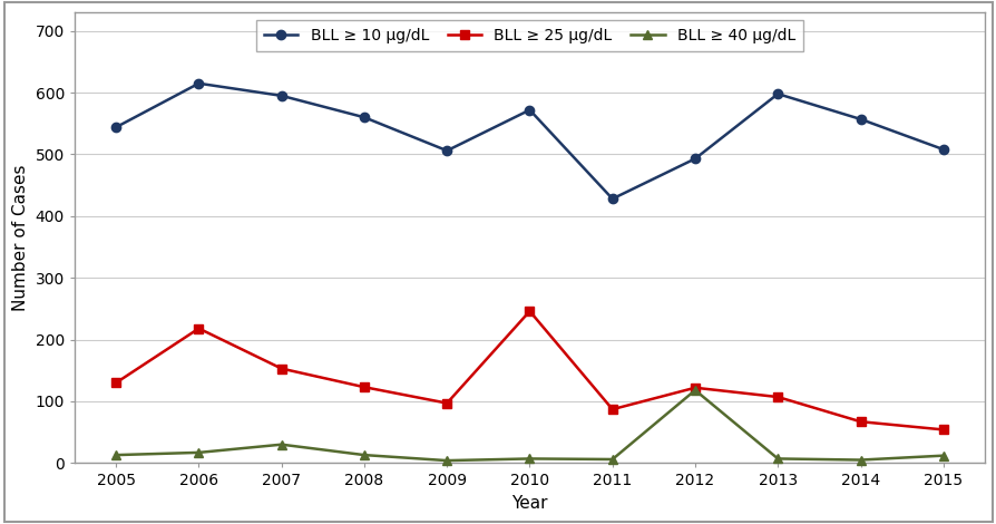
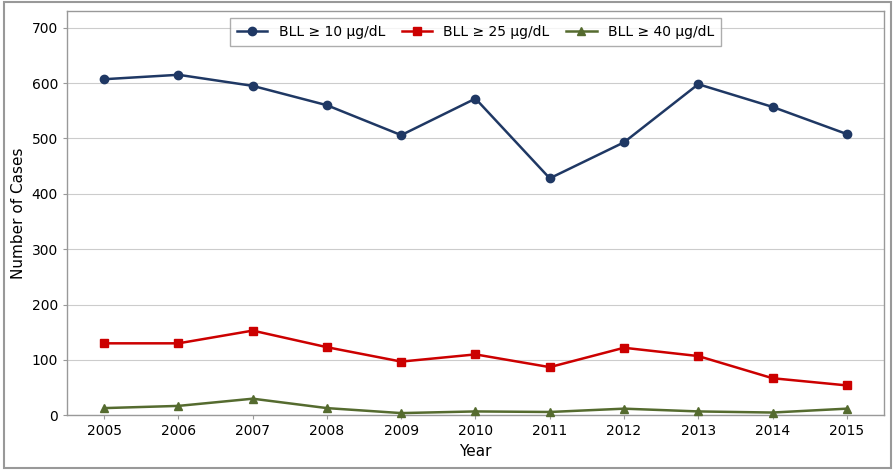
BLL ≥ 10 μg/dL/2005: 544 -> 607
BLL ≥ 25 μg/dL/2006: 218 -> 130
BLL ≥ 25 μg/dL/2010: 246 -> 110
BLL ≥ 40 μg/dL/2012: 118 -> 12
